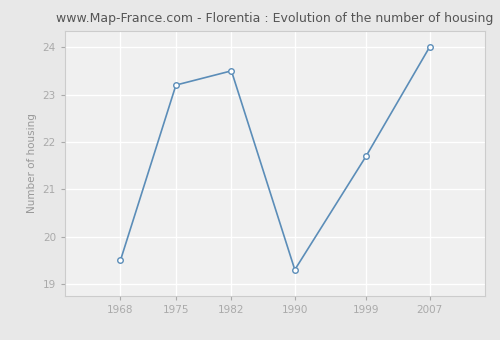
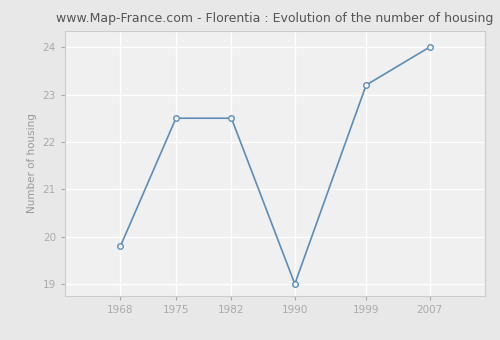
1968: 19.5 -> 19.8
1975: 23.2 -> 22.5
1982: 23.5 -> 22.5
1990: 19.3 -> 19.0
1999: 21.7 -> 23.2
